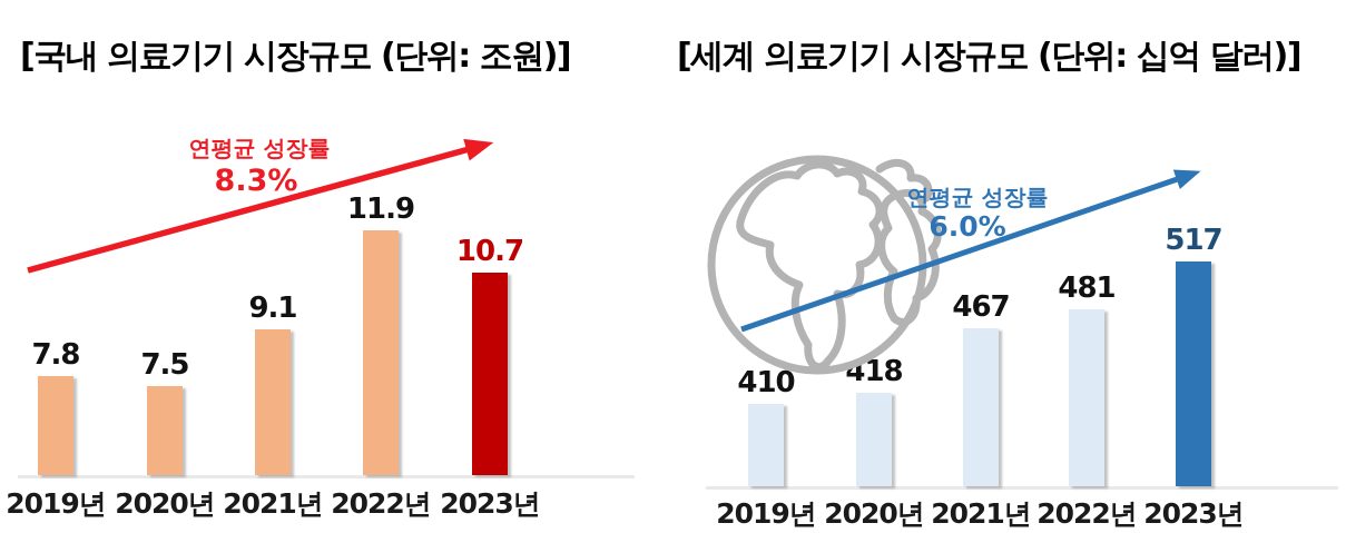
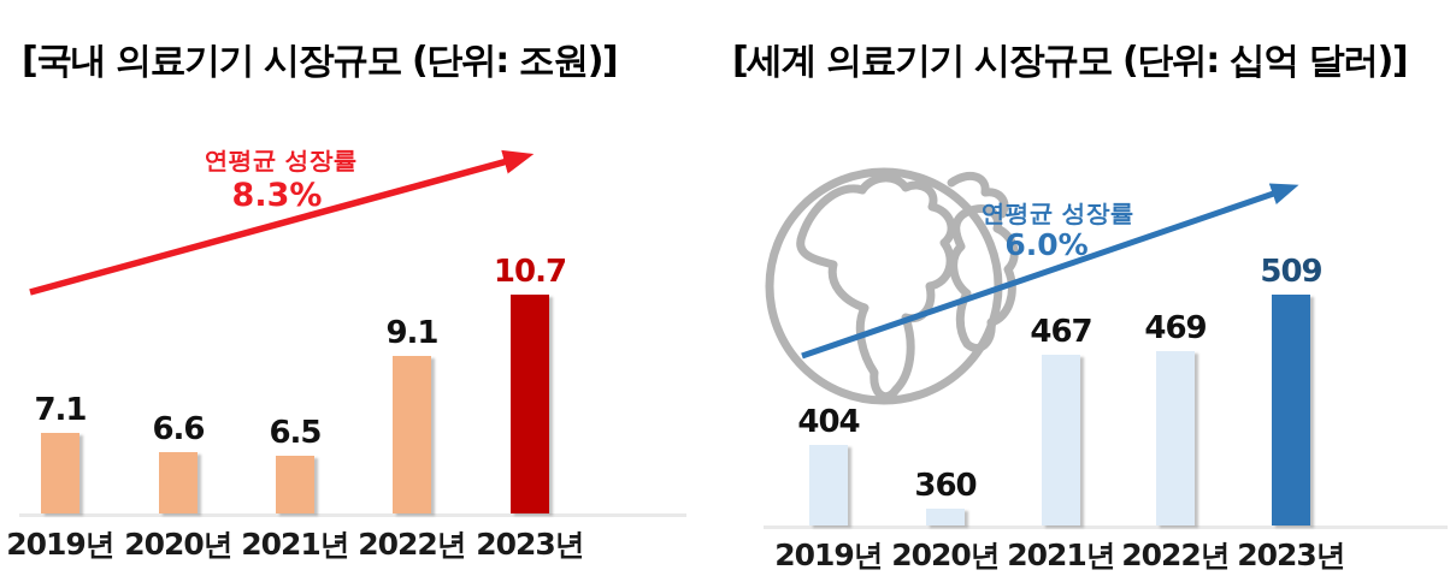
[국내 의료기기 시장규모 (단위: 조원)]/2019년: 7.8 -> 7.1
[국내 의료기기 시장규모 (단위: 조원)]/2020년: 7.5 -> 6.6
[국내 의료기기 시장규모 (단위: 조원)]/2021년: 9.1 -> 6.5
[국내 의료기기 시장규모 (단위: 조원)]/2022년: 11.9 -> 9.1
[세계 의료기기 시장규모 (단위: 십억 달러)]/2019년: 410 -> 404
[세계 의료기기 시장규모 (단위: 십억 달러)]/2020년: 418 -> 360
[세계 의료기기 시장규모 (단위: 십억 달러)]/2022년: 481 -> 469
[세계 의료기기 시장규모 (단위: 십억 달러)]/2023년: 517 -> 509
